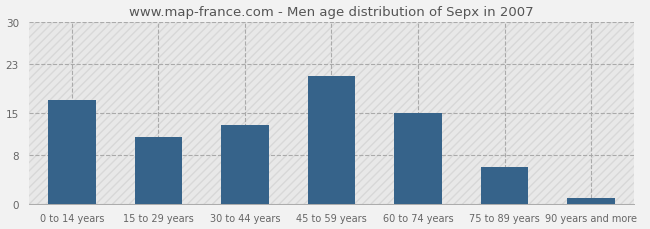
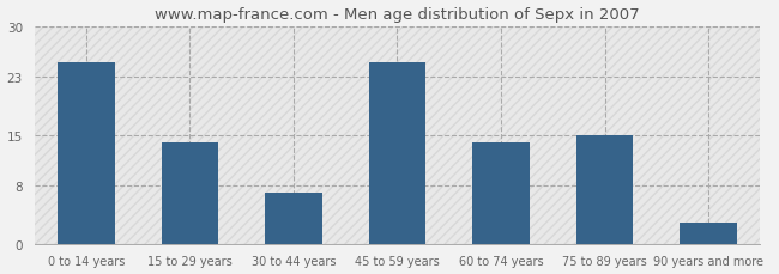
0 to 14 years: 17 -> 25
15 to 29 years: 11 -> 14
30 to 44 years: 13 -> 7
45 to 59 years: 21 -> 25
60 to 74 years: 15 -> 14
75 to 89 years: 6 -> 15
90 years and more: 1 -> 3
